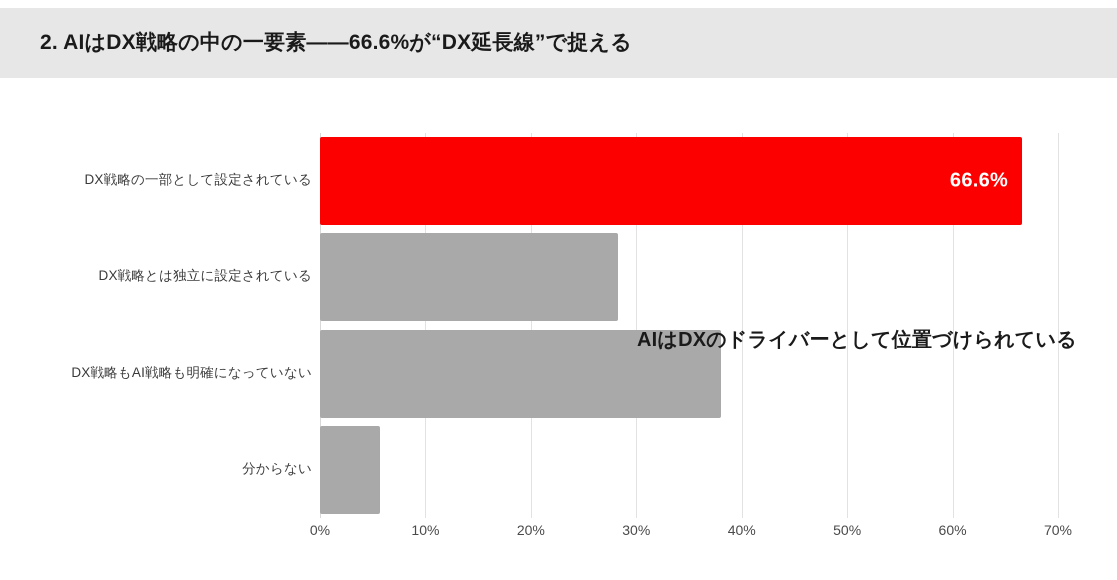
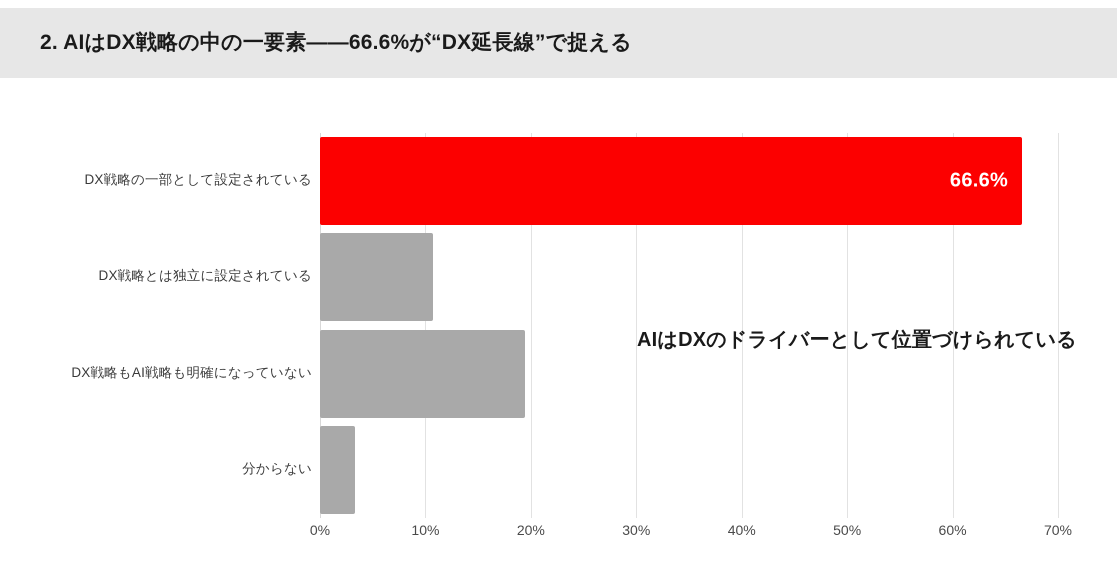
DX戦略とは独立に設定されている: 28.3% -> 10.7%
DX戦略もAI戦略も明確になっていない: 38.0% -> 19.4%
分からない: 5.7% -> 3.3%
